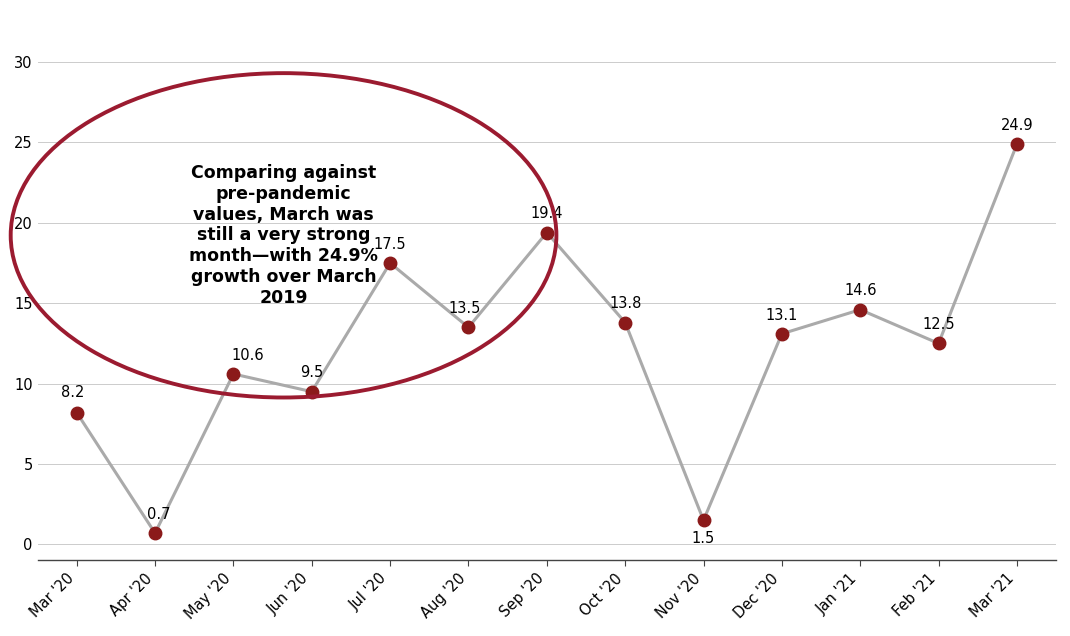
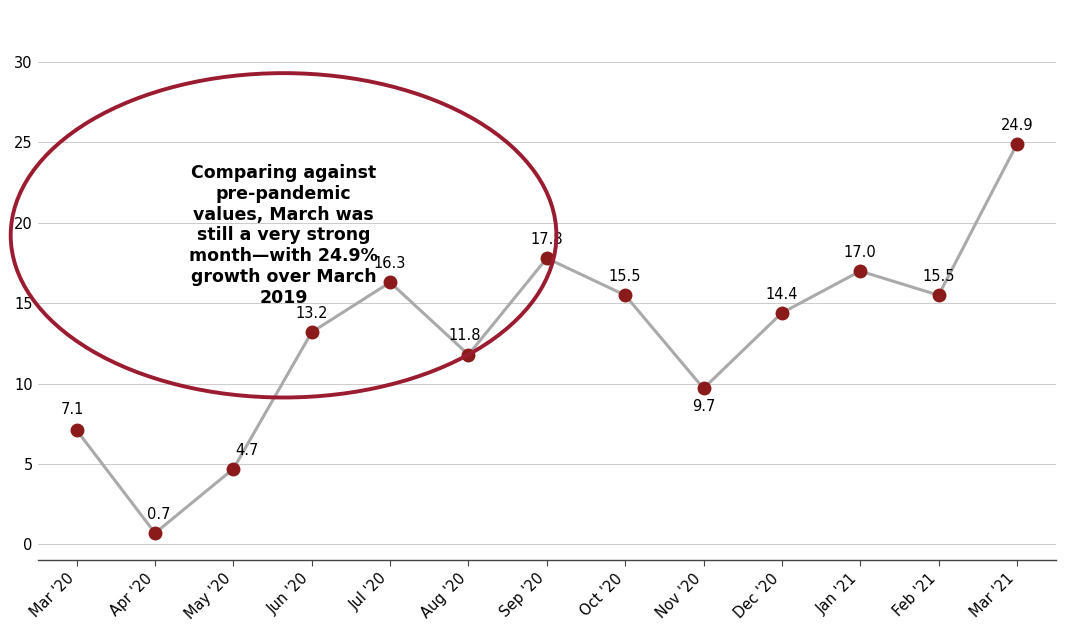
Mar '20: 8.2 -> 7.1
May '20: 10.6 -> 4.7
Jun '20: 9.5 -> 13.2
Jul '20: 17.5 -> 16.3
Aug '20: 13.5 -> 11.8
Sep '20: 19.4 -> 17.8
Oct '20: 13.8 -> 15.5
Nov '20: 1.5 -> 9.7
Dec '20: 13.1 -> 14.4
Jan '21: 14.6 -> 17.0
Feb '21: 12.5 -> 15.5
